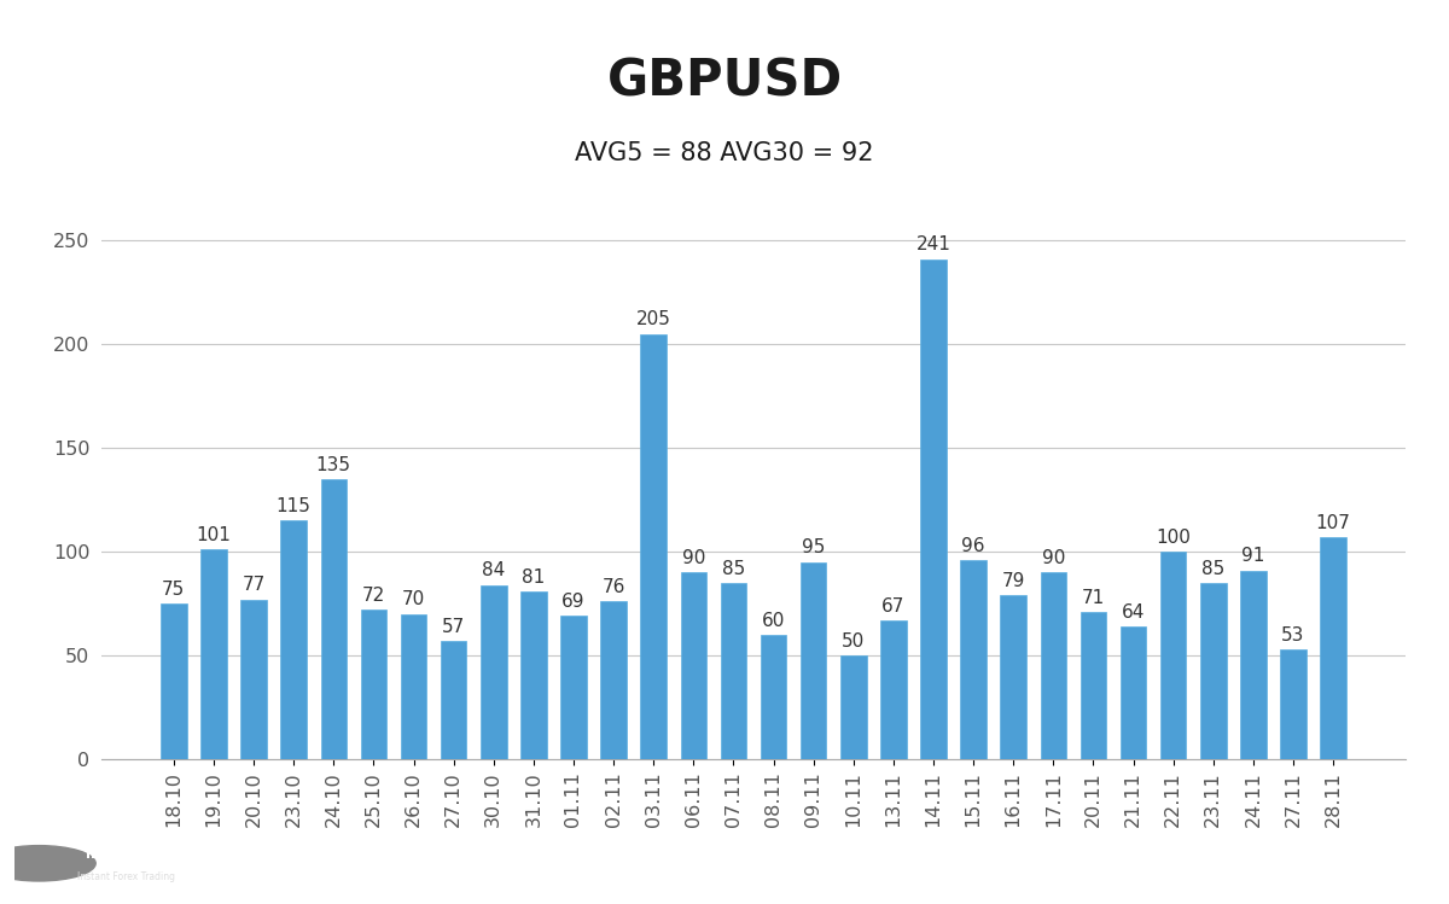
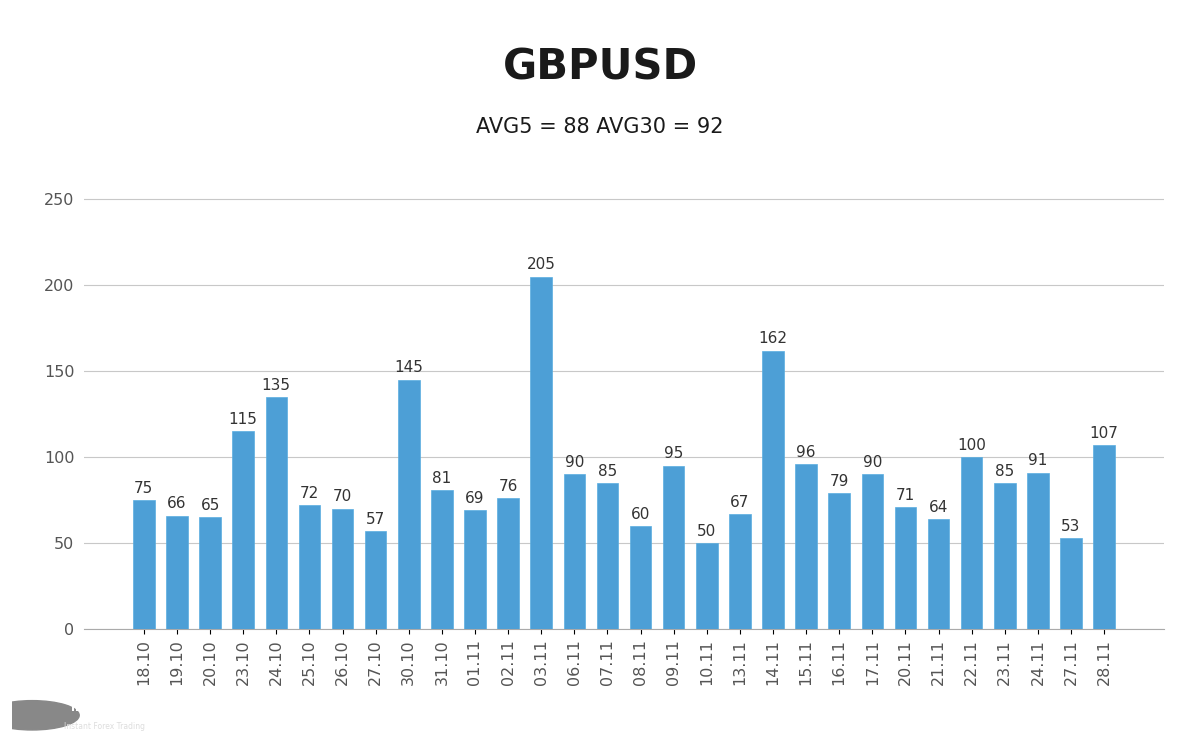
19.10: 101 -> 66
20.10: 77 -> 65
30.10: 84 -> 145
14.11: 241 -> 162
